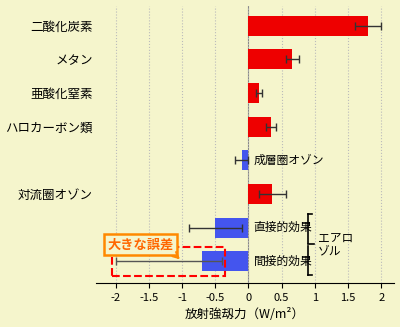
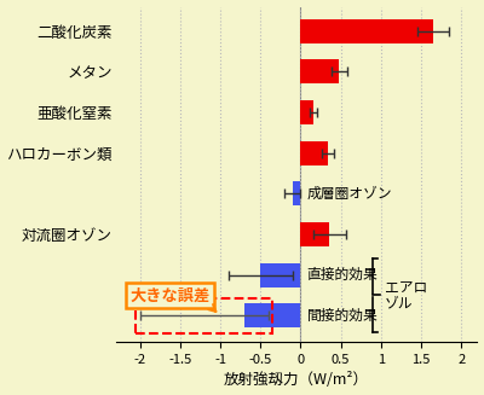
二酸化炭素: 1.80 -> 1.65
メタン: 0.66 -> 0.48
